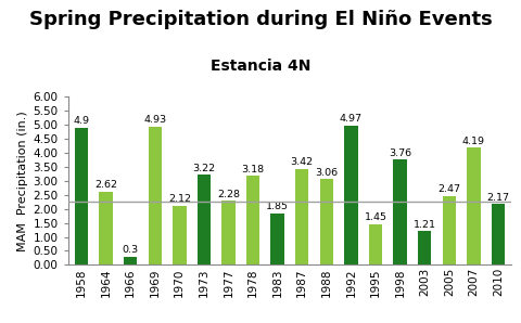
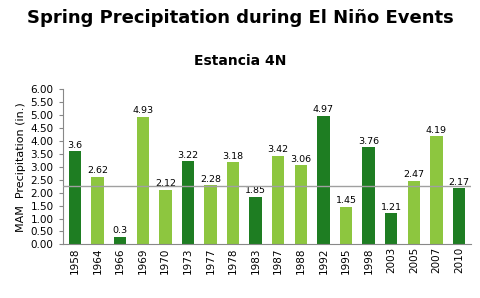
1958: 4.9 -> 3.6
